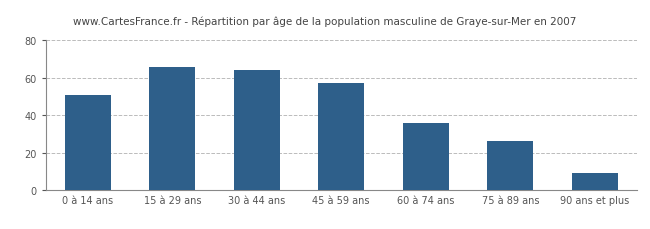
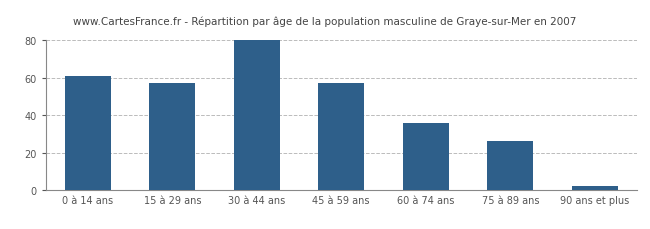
0 à 14 ans: 51 -> 61
15 à 29 ans: 66 -> 57
30 à 44 ans: 64 -> 80
90 ans et plus: 9 -> 2
